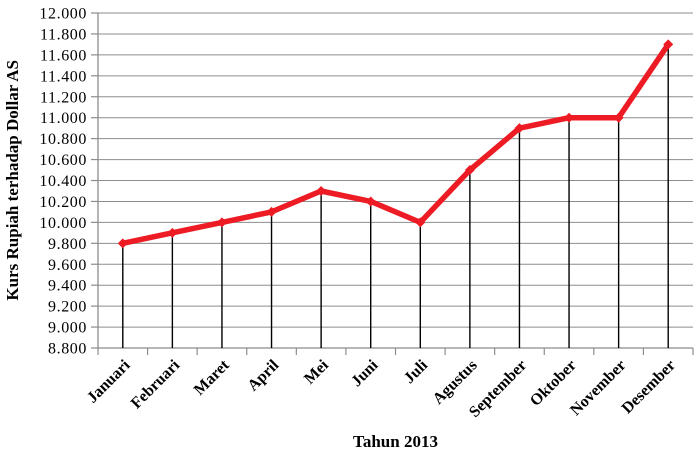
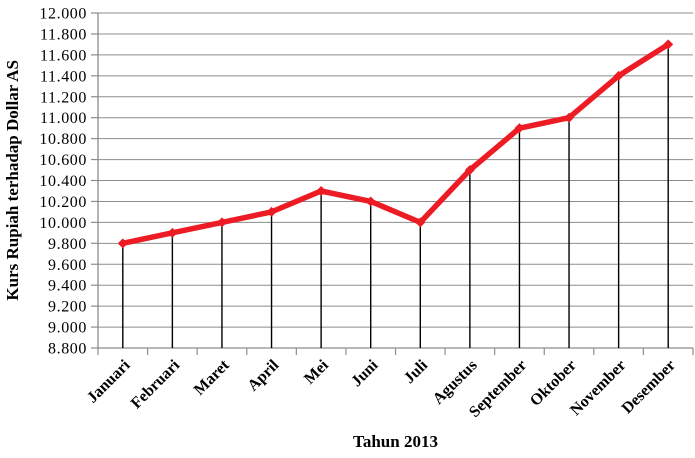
November: 11000 -> 11400
